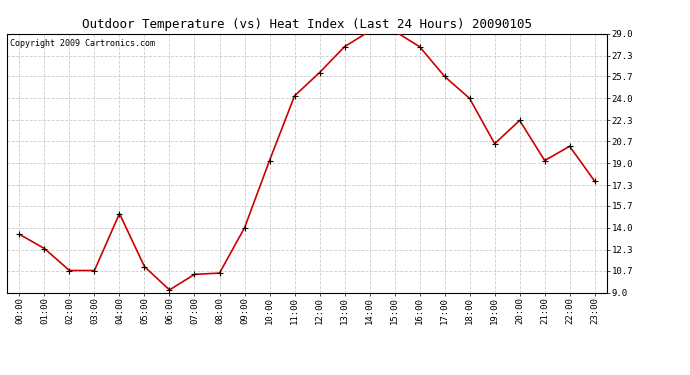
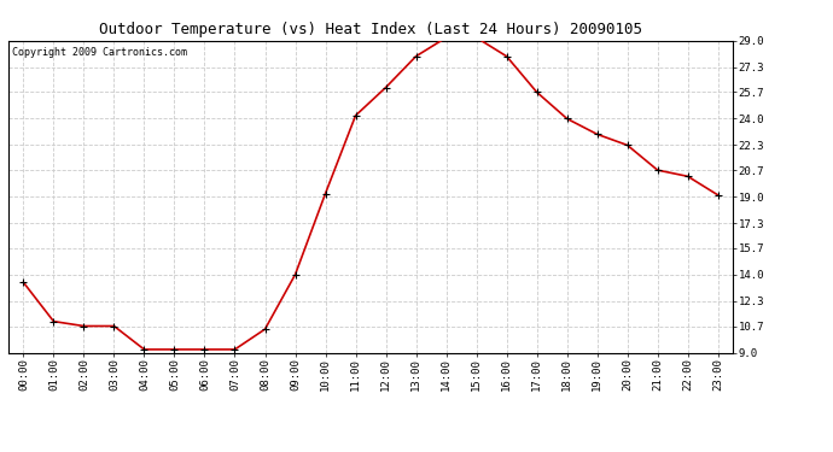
01:00: 12.4 -> 11.0
04:00: 15.1 -> 9.2
05:00: 11.0 -> 9.2
07:00: 10.4 -> 9.2
19:00: 20.5 -> 23.0
21:00: 19.2 -> 20.7
23:00: 17.6 -> 19.1
